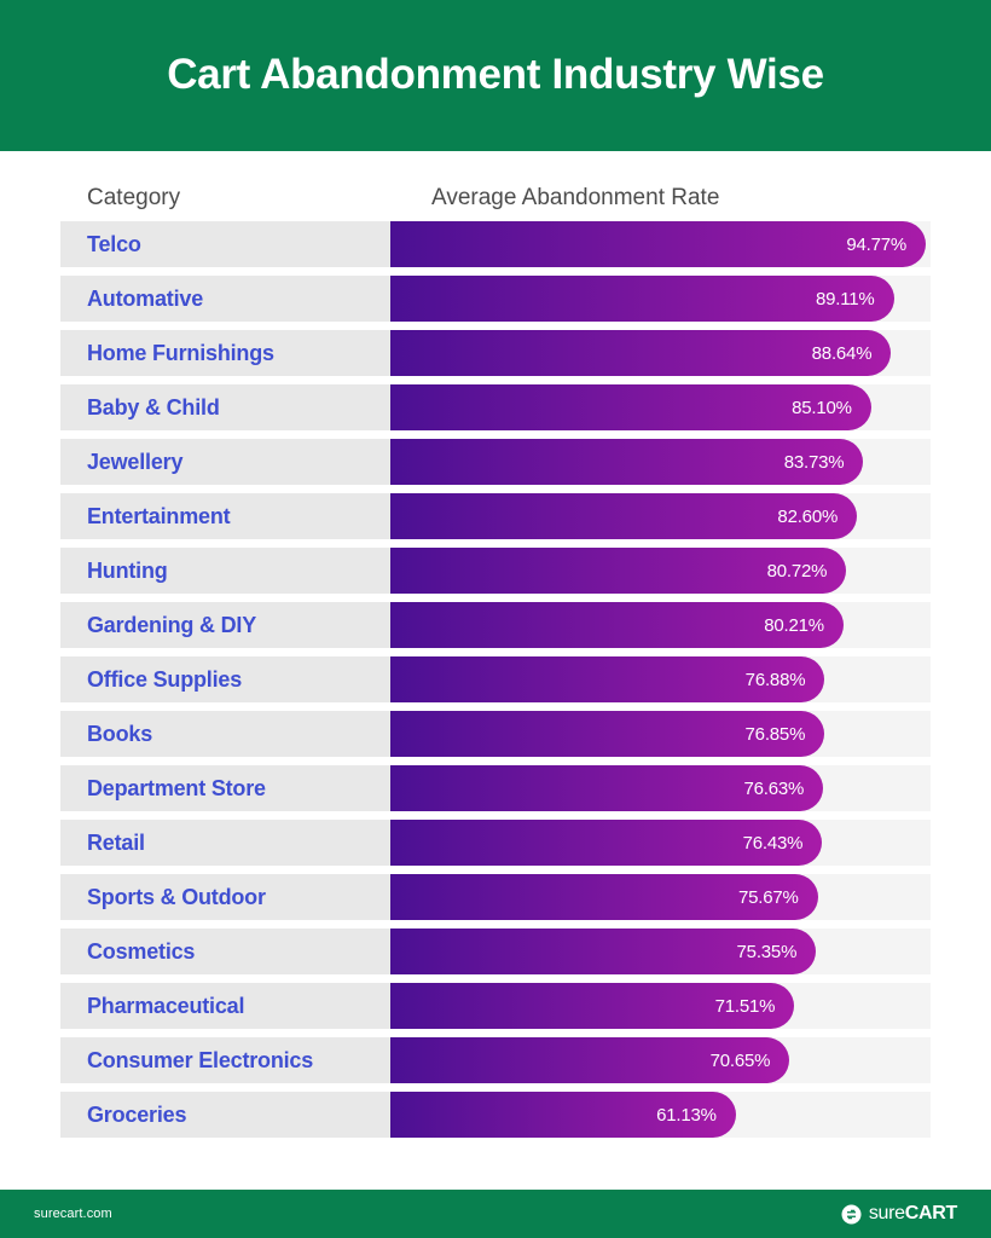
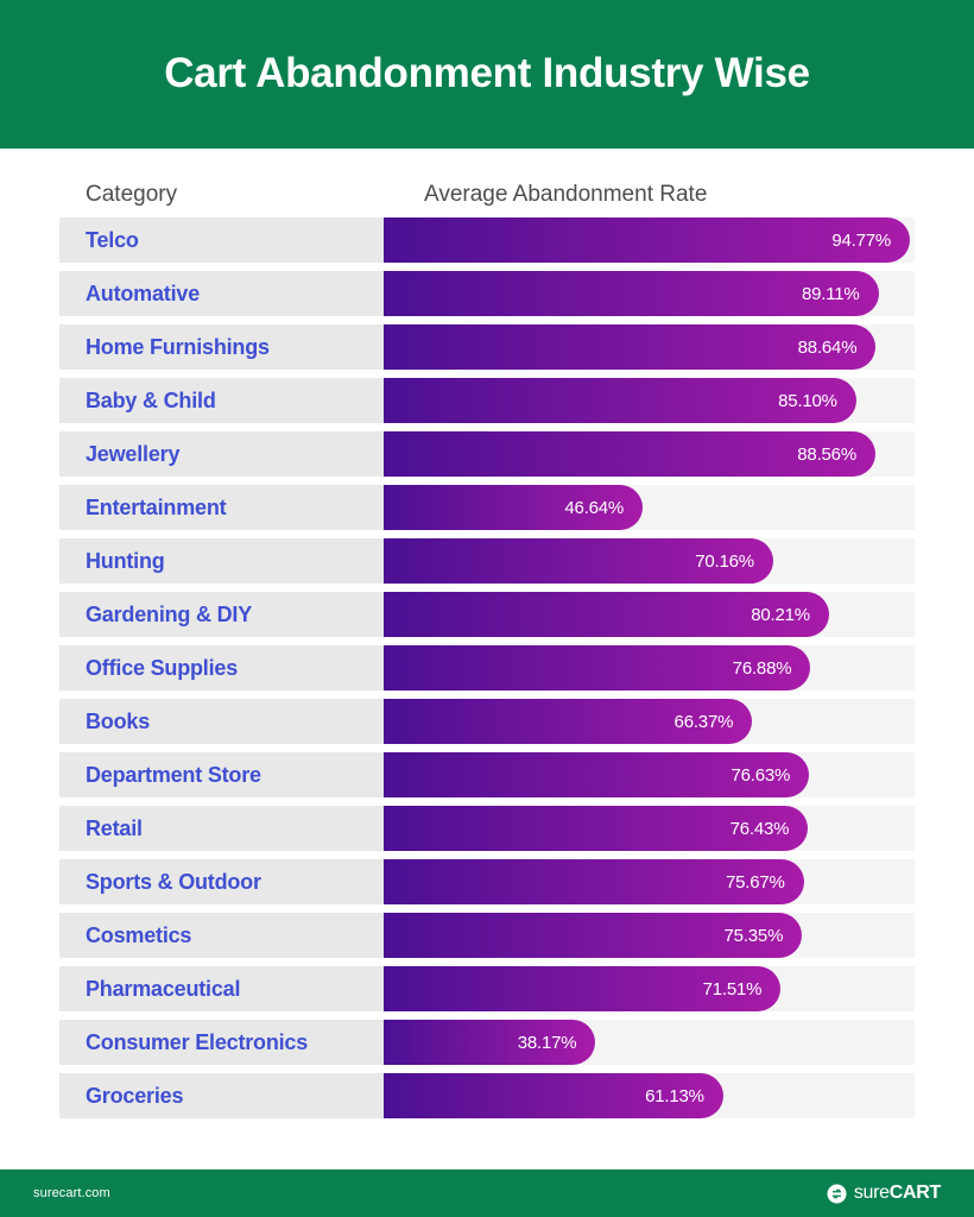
Jewellery: 83.73% -> 88.56%
Entertainment: 82.60% -> 46.64%
Hunting: 80.72% -> 70.16%
Books: 76.85% -> 66.37%
Consumer Electronics: 70.65% -> 38.17%
